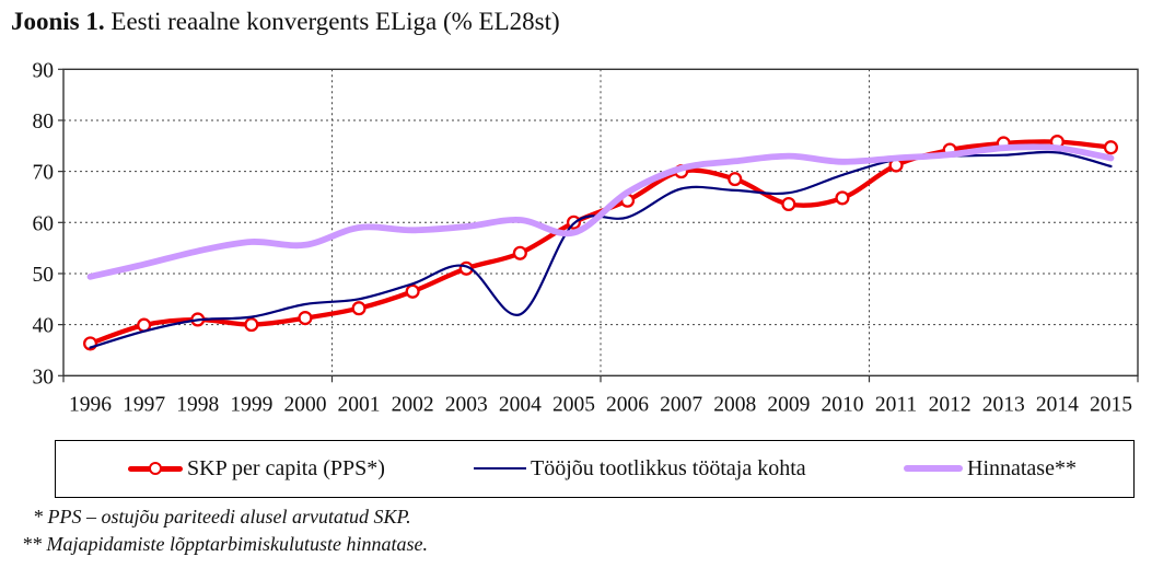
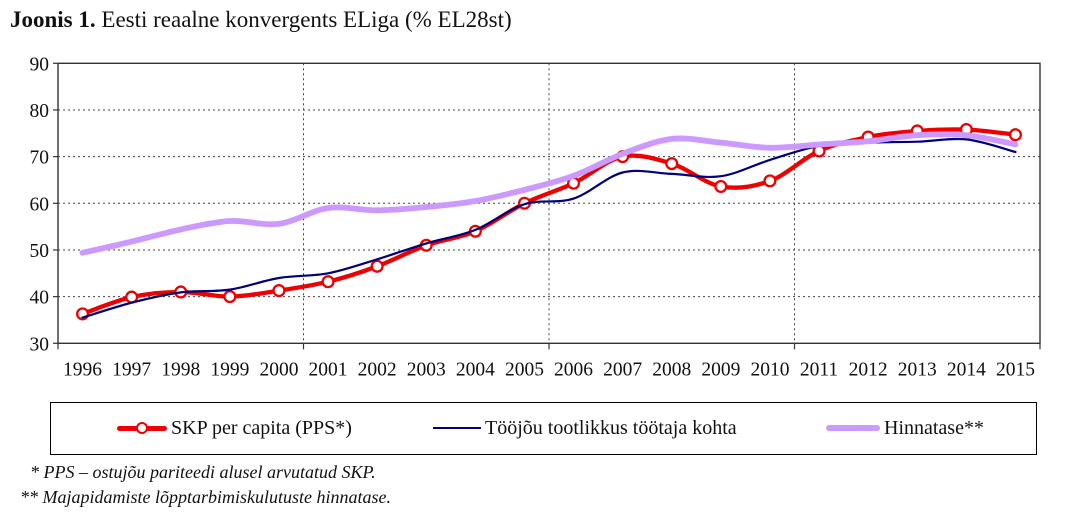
Tööjõu tootlikkus töötaja kohta/2004: 42 -> 54
Hinnatase**/2005: 58 -> 63
Hinnatase**/2008: 72 -> 74
